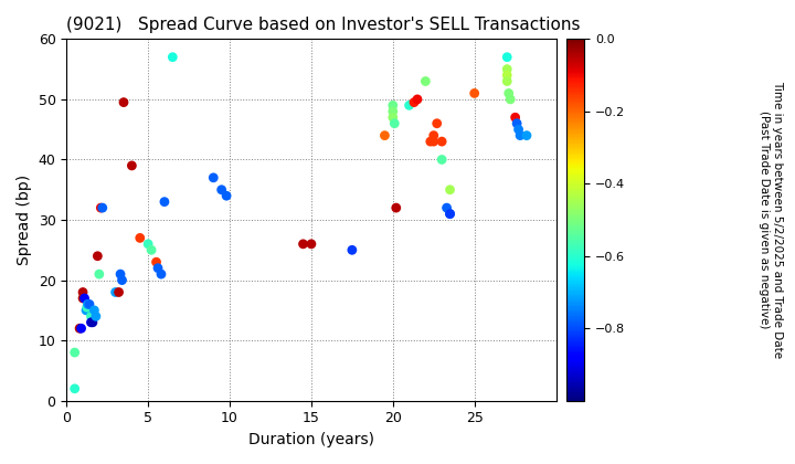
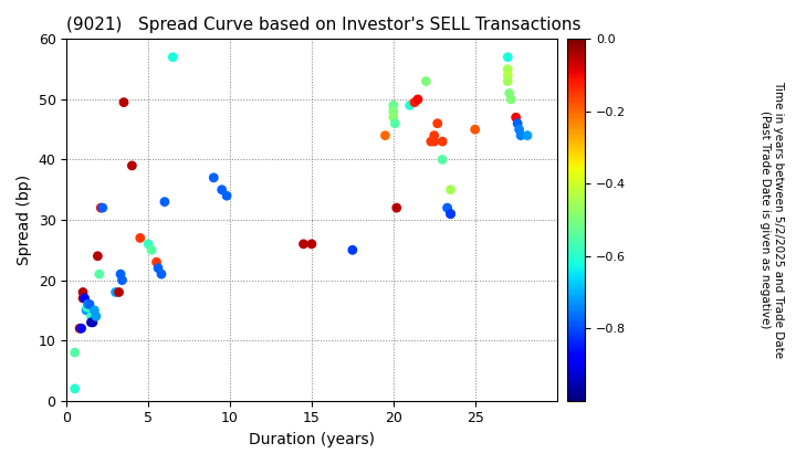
25: 51.0 -> 45.0
